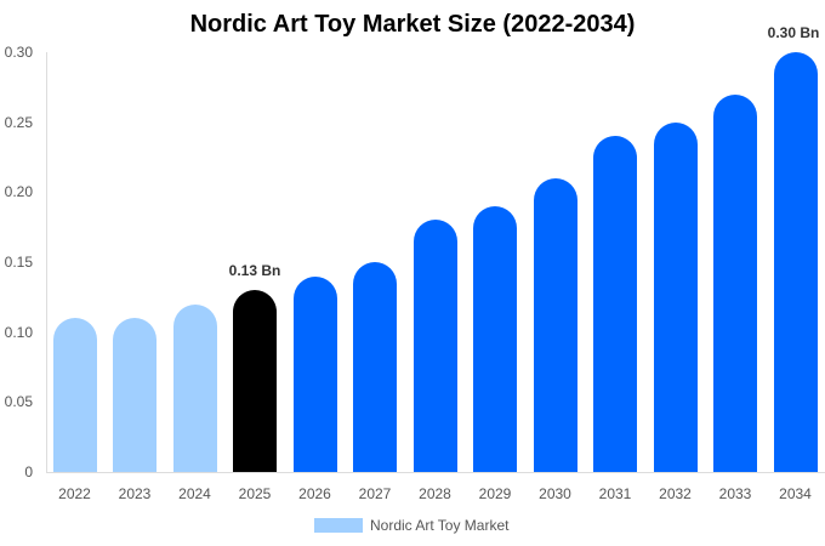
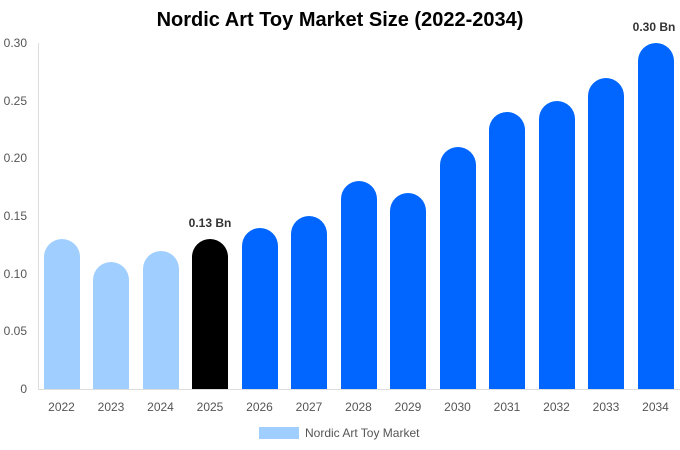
2022: 0.11 -> 0.13
2029: 0.19 -> 0.17
